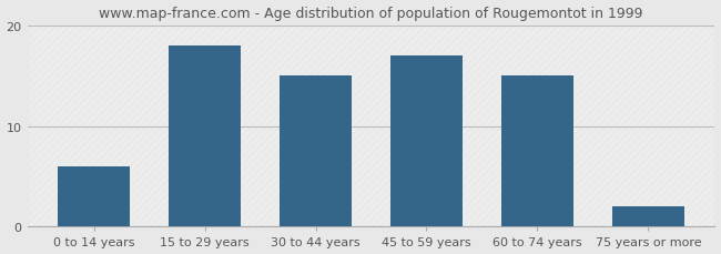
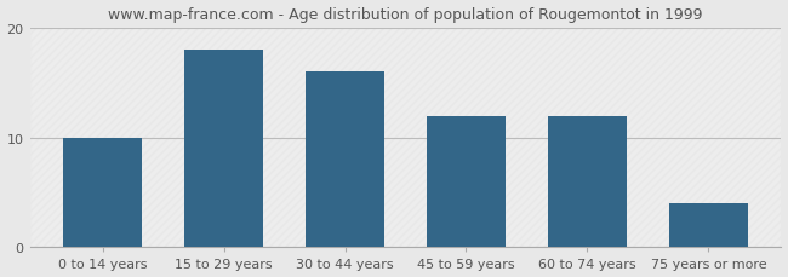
0 to 14 years: 6 -> 10
30 to 44 years: 15 -> 16
45 to 59 years: 17 -> 12
60 to 74 years: 15 -> 12
75 years or more: 2 -> 4
